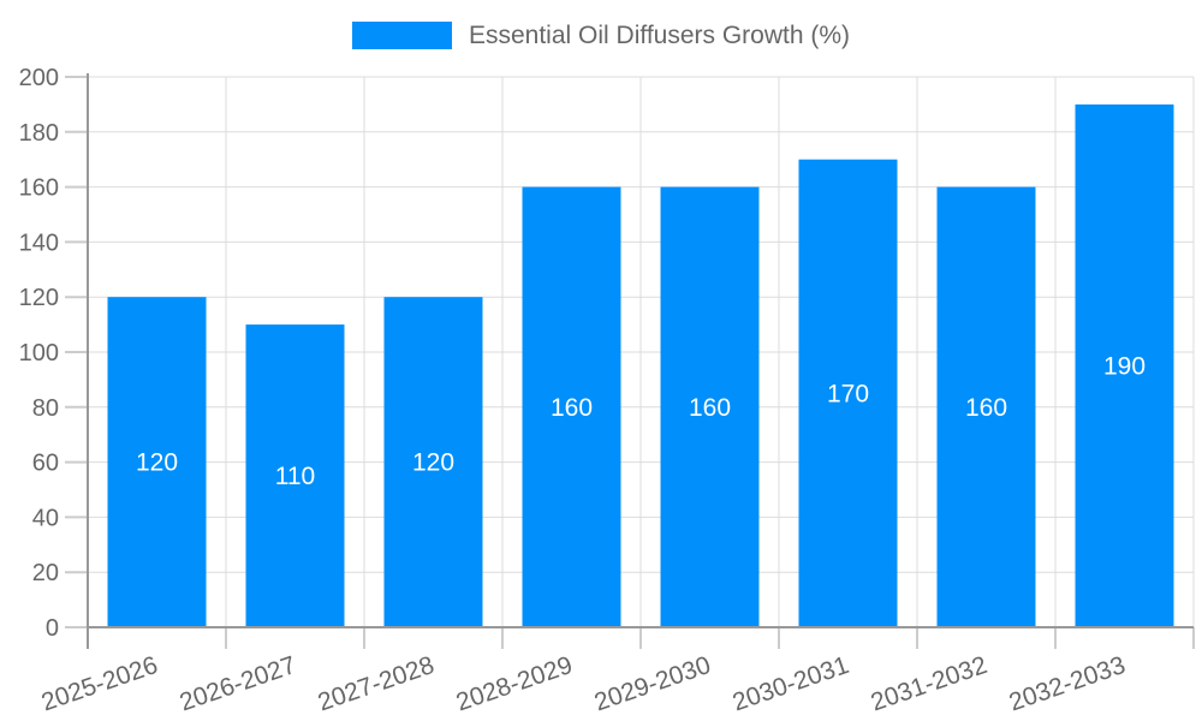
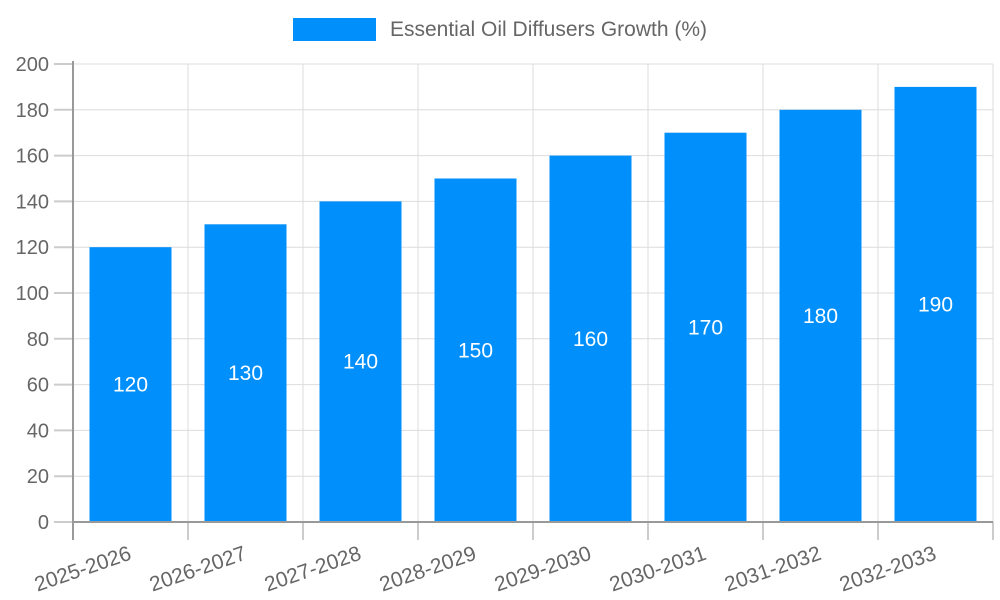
2026-2027: 110 -> 130
2027-2028: 120 -> 140
2028-2029: 160 -> 150
2031-2032: 160 -> 180
